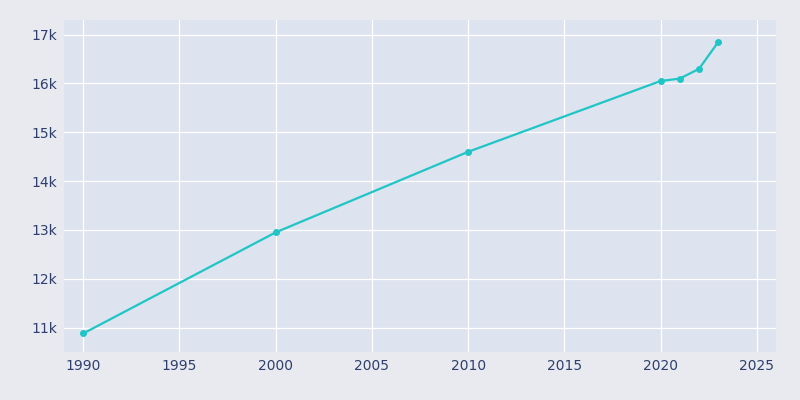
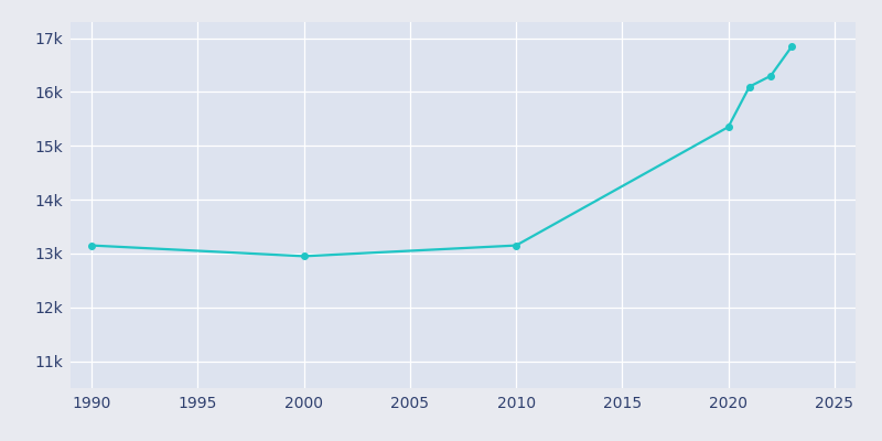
1990: 10.88k -> 13.15k
2010: 14.60k -> 13.15k
2020: 16.05k -> 15.35k
